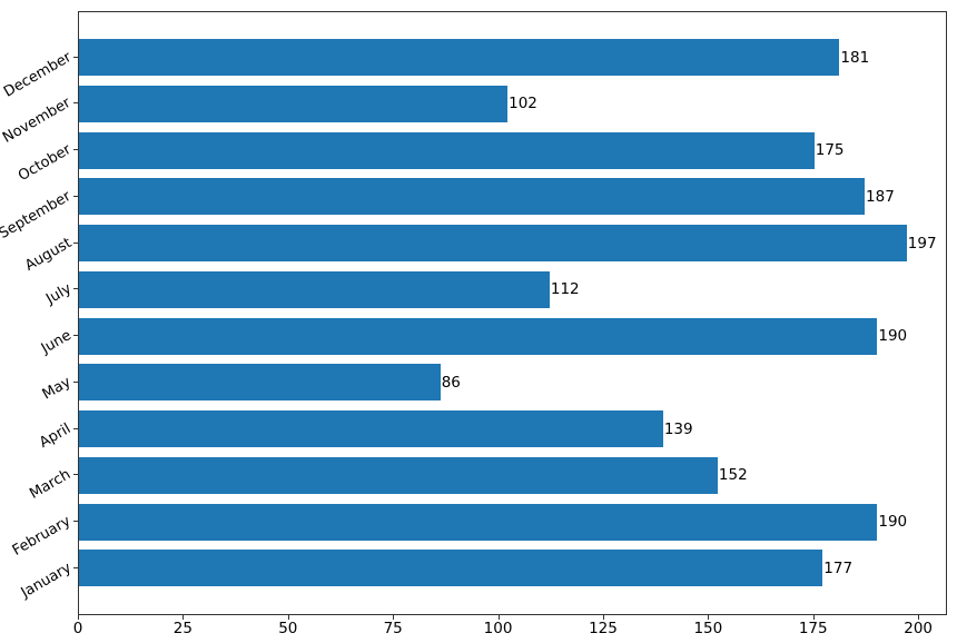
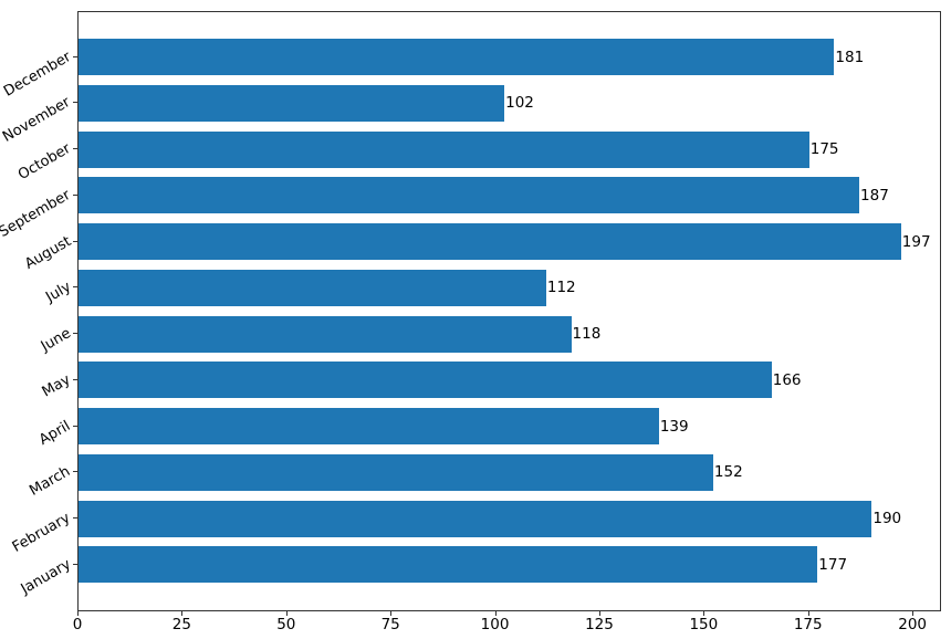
May: 86 -> 166
June: 190 -> 118
